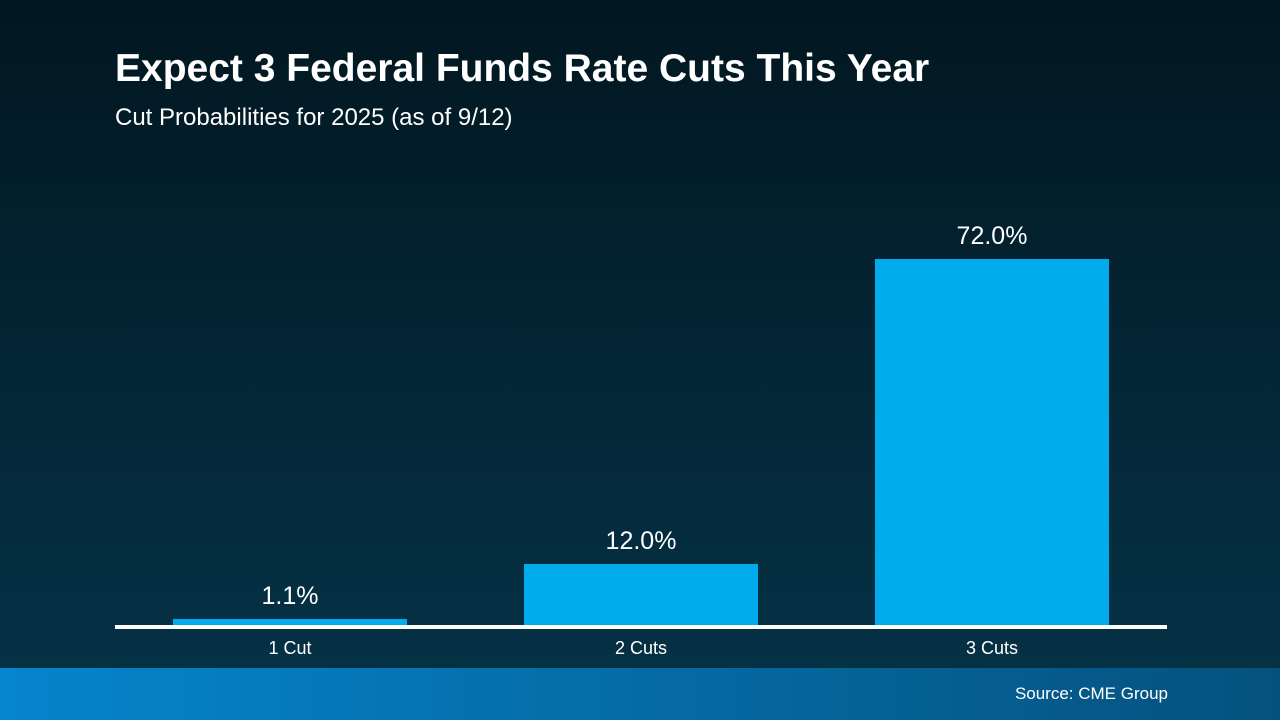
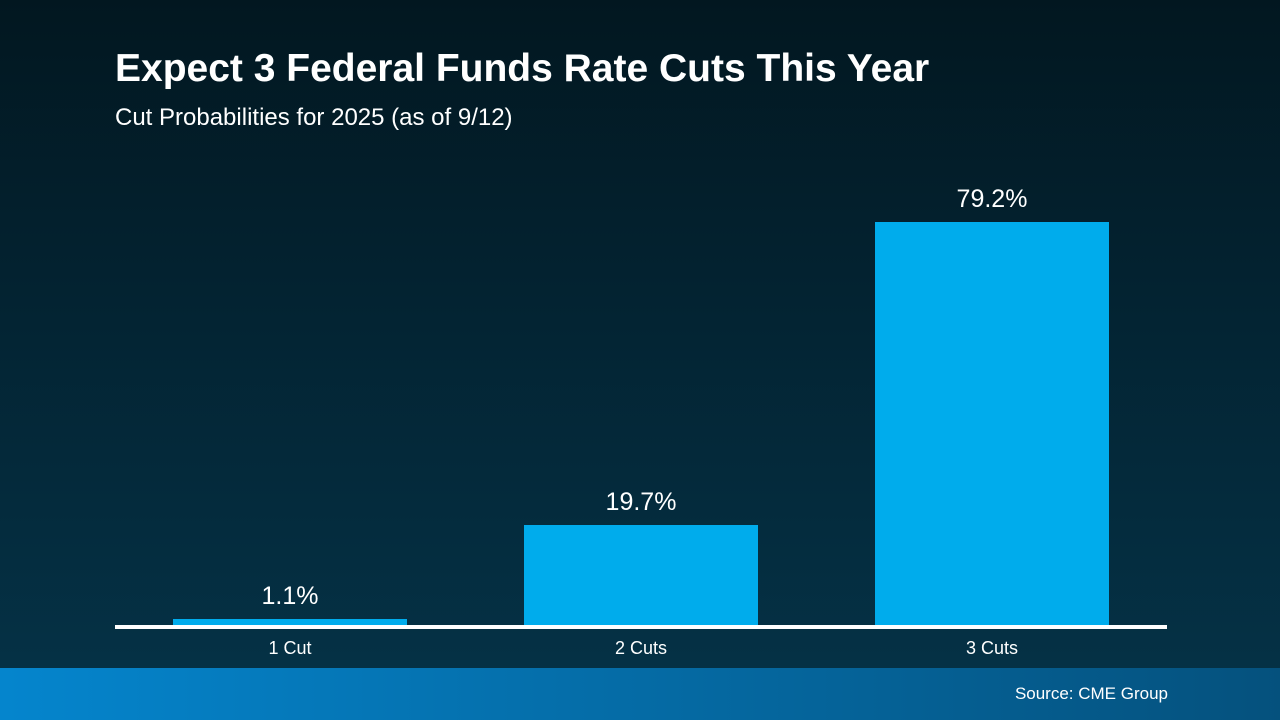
2 Cuts: 12.0% -> 19.7%
3 Cuts: 72.0% -> 79.2%
